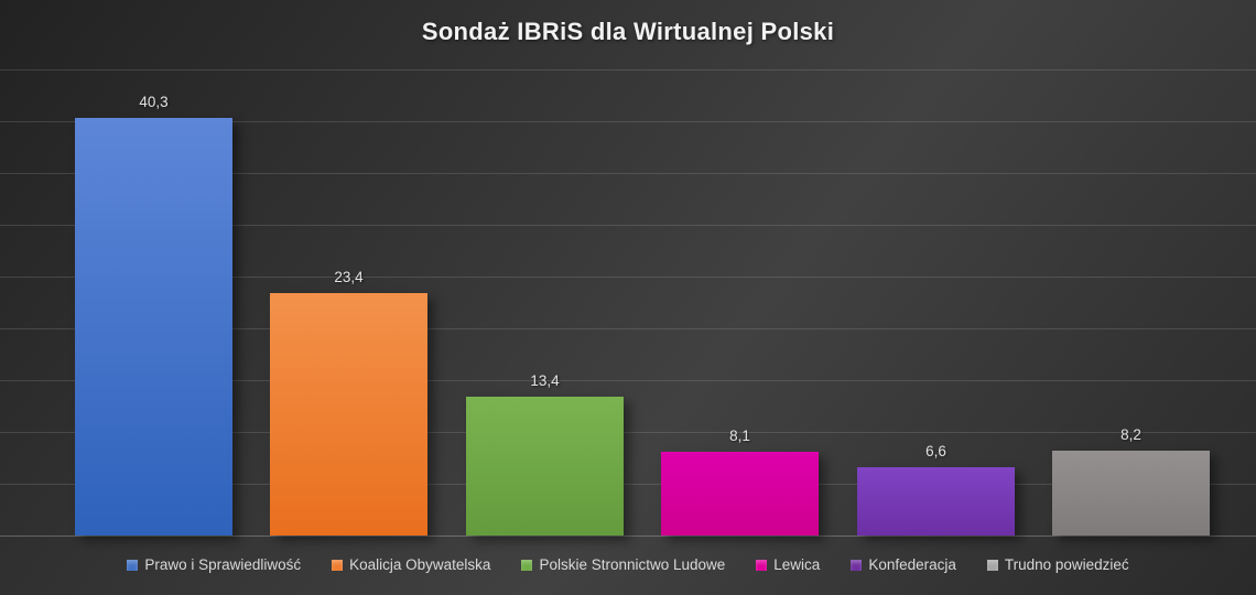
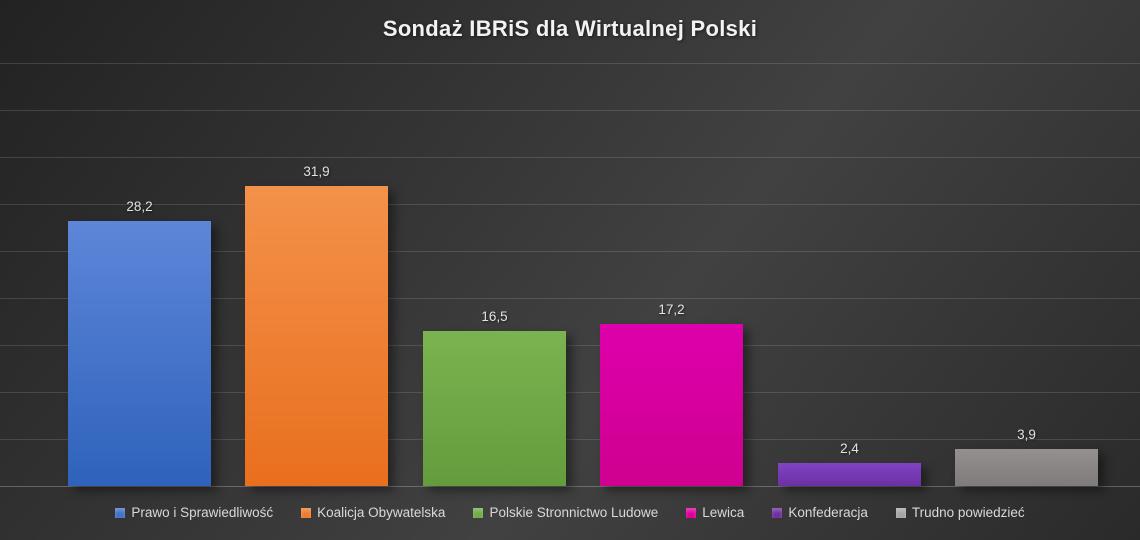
Prawo i Sprawiedliwość: 40,3 -> 28,2
Koalicja Obywatelska: 23,4 -> 31,9
Polskie Stronnictwo Ludowe: 13,4 -> 16,5
Lewica: 8,1 -> 17,2
Konfederacja: 6,6 -> 2,4
Trudno powiedzieć: 8,2 -> 3,9
